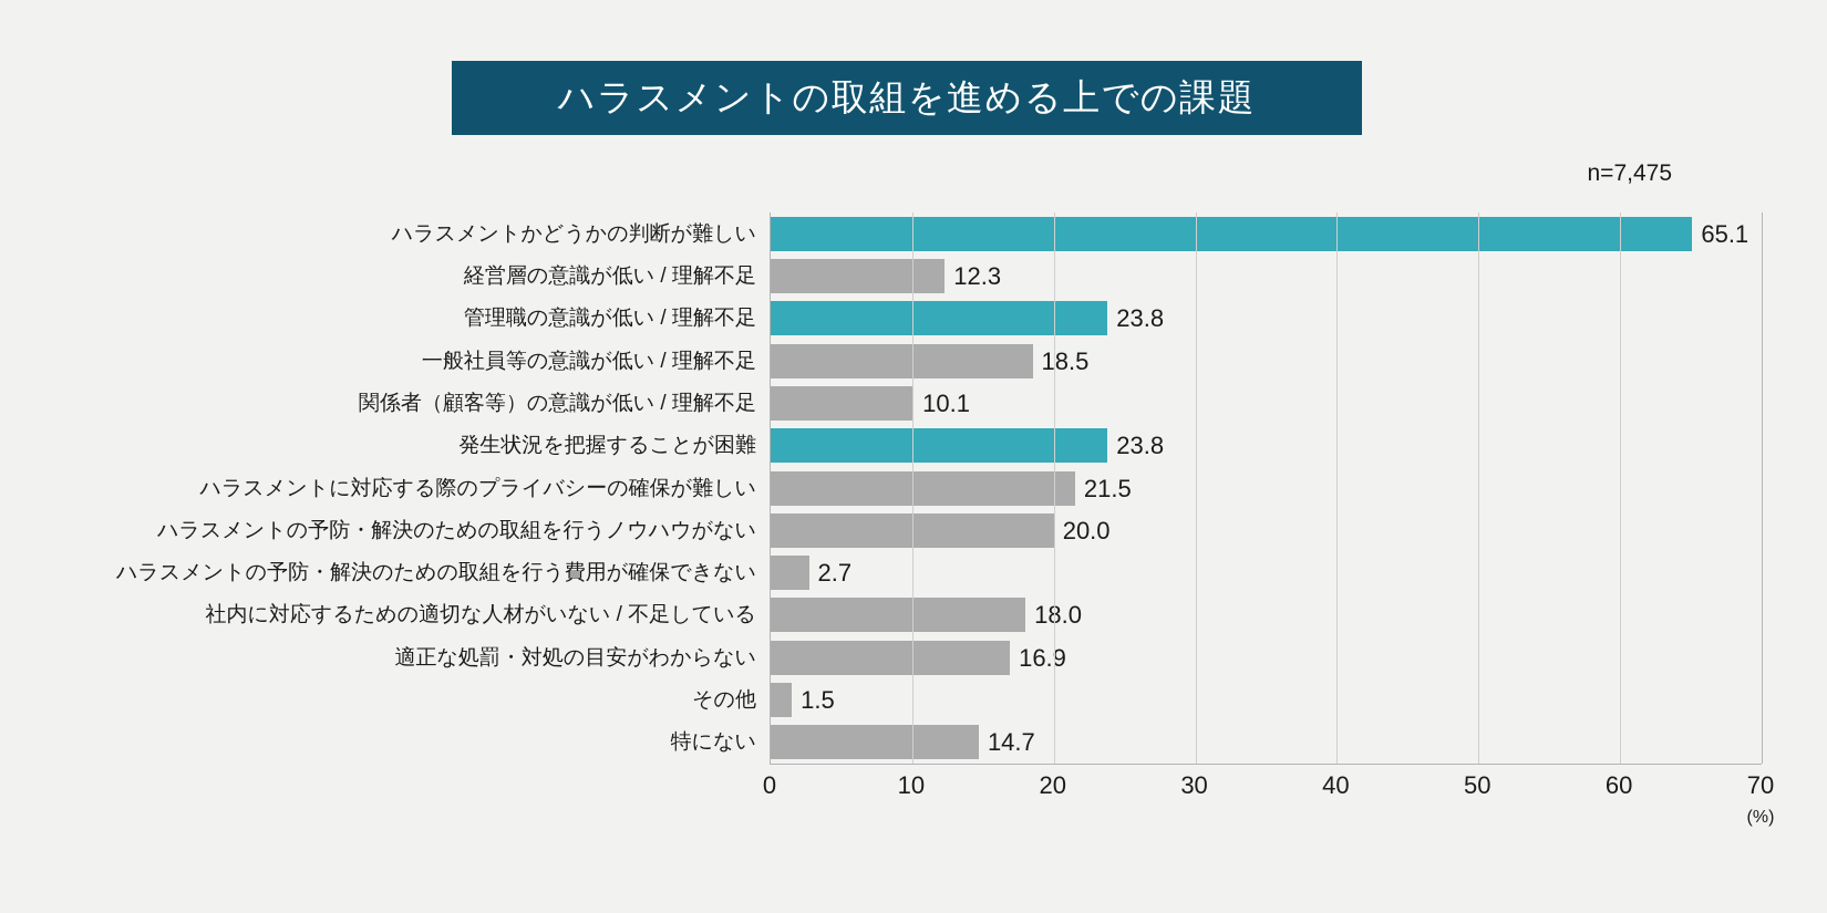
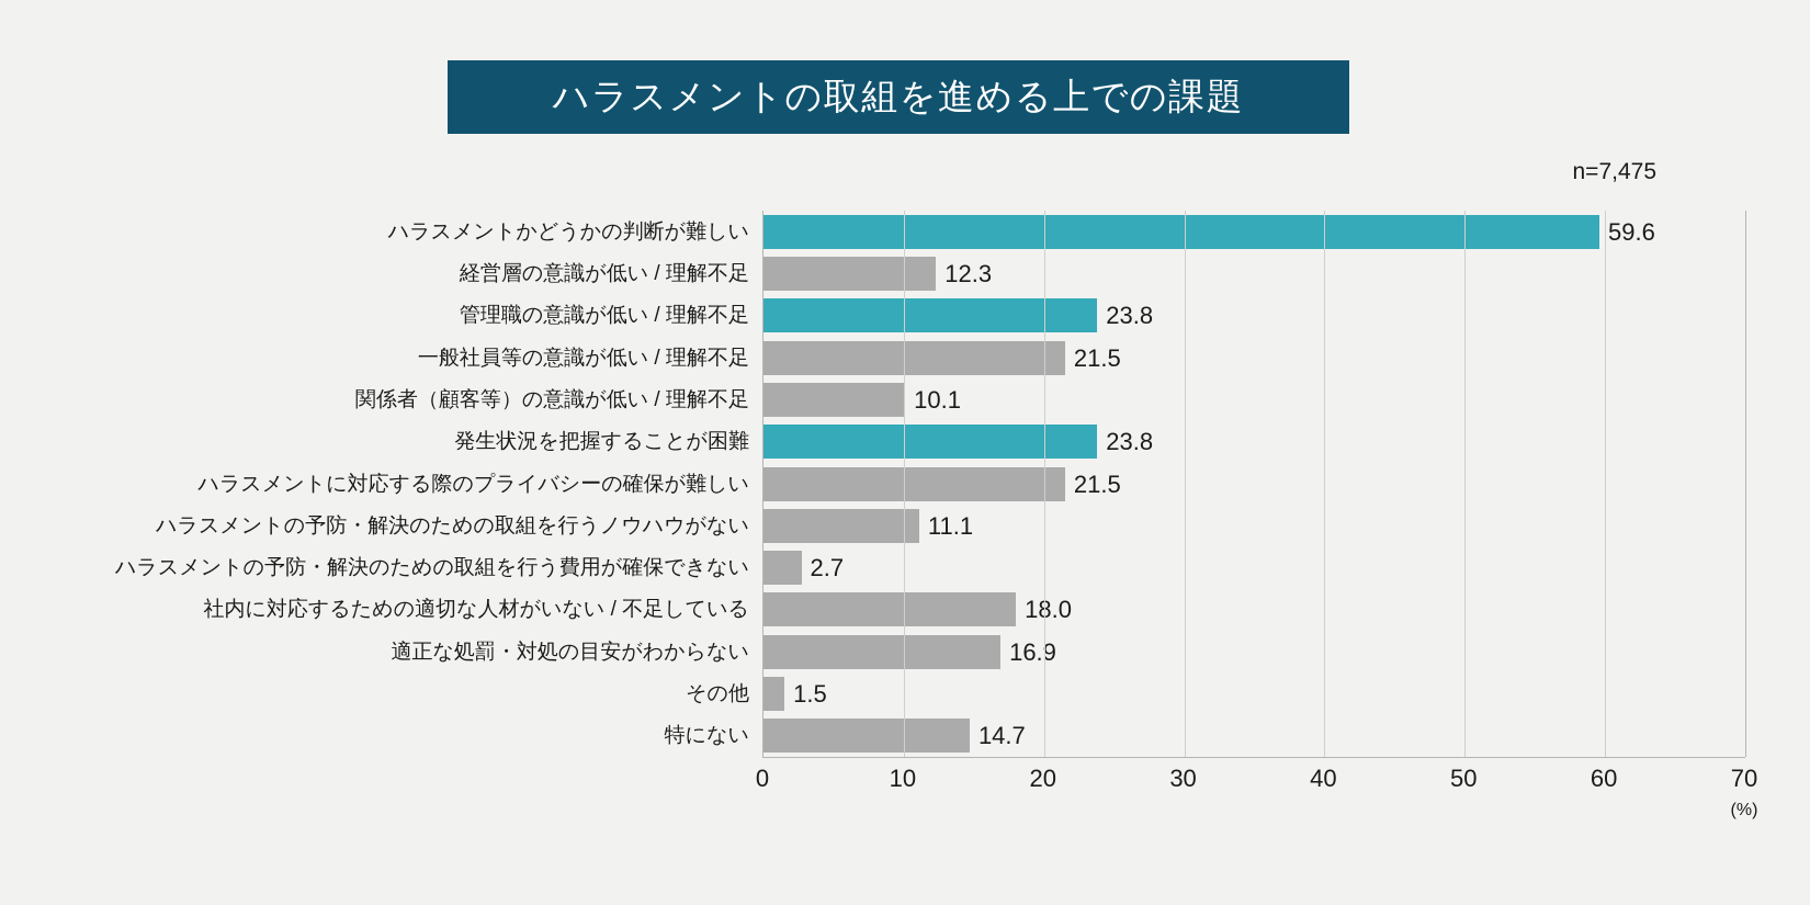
ハラスメントかどうかの判断が難しい: 65.1 -> 59.6
一般社員等の意識が低い / 理解不足: 18.5 -> 21.5
ハラスメントの予防・解決のための取組を行うノウハウがない: 20.0 -> 11.1
